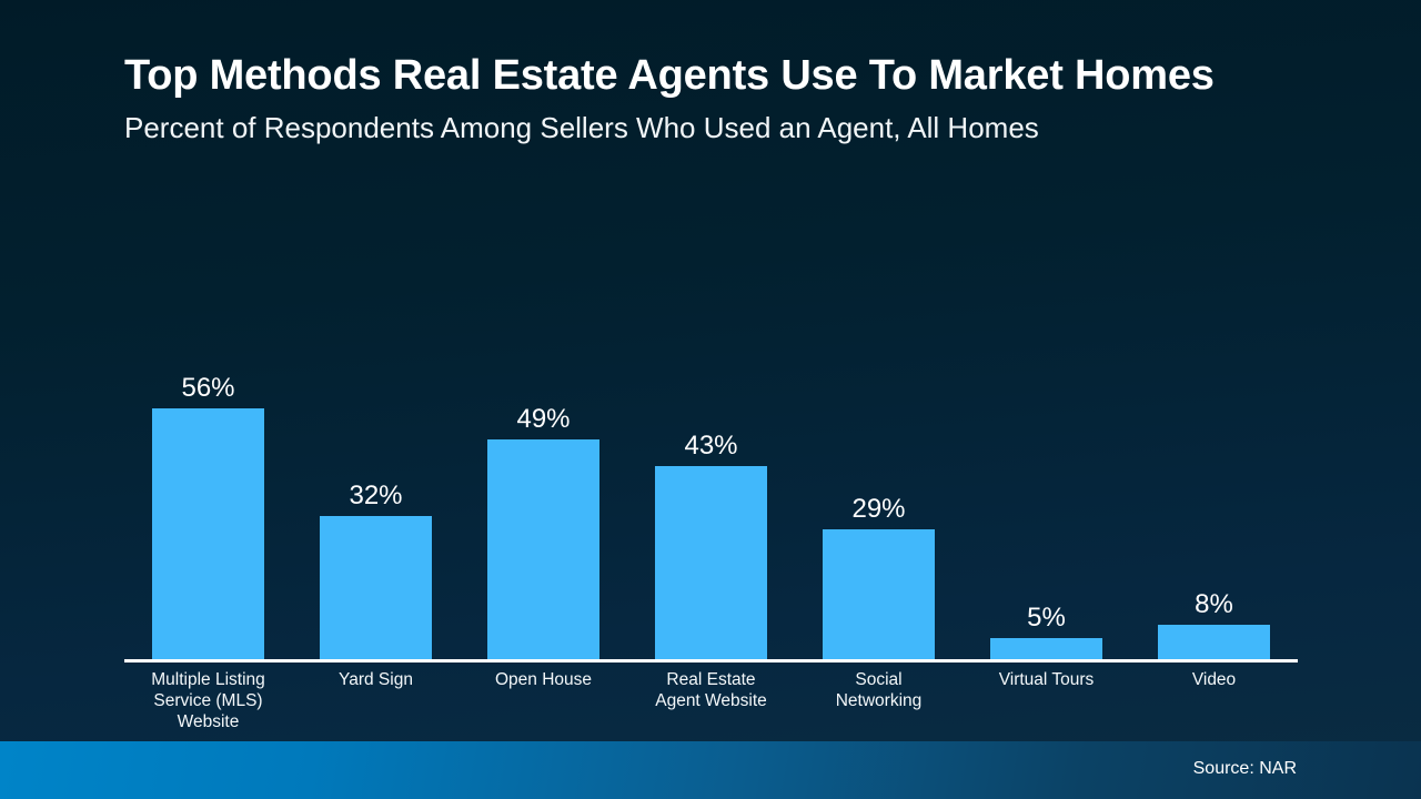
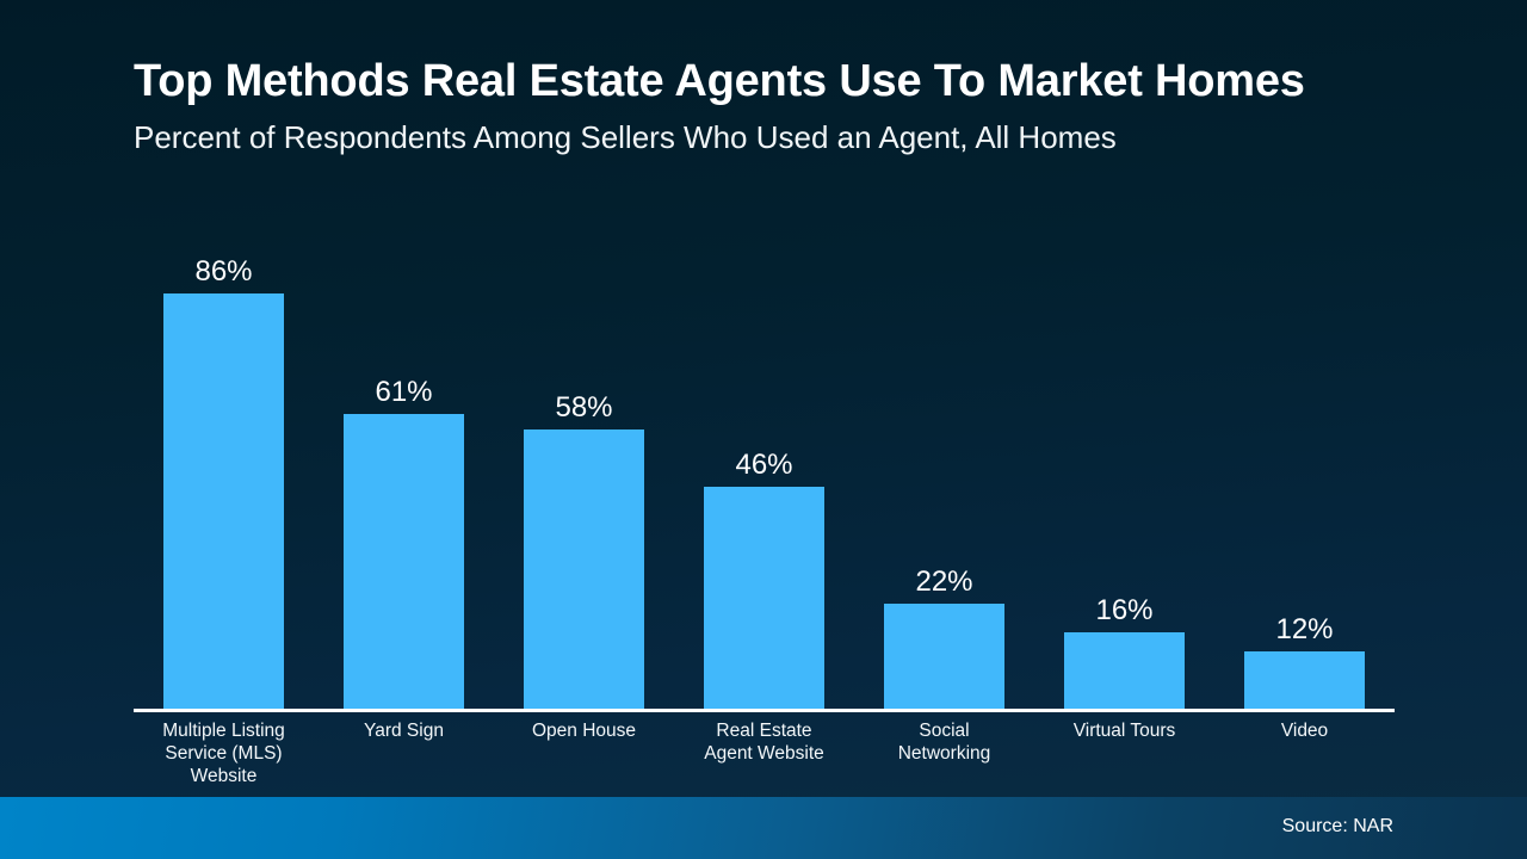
Multiple Listing Service (MLS) Website: 56% -> 86%
Yard Sign: 32% -> 61%
Open House: 49% -> 58%
Real Estate Agent Website: 43% -> 46%
Social Networking: 29% -> 22%
Virtual Tours: 5% -> 16%
Video: 8% -> 12%
